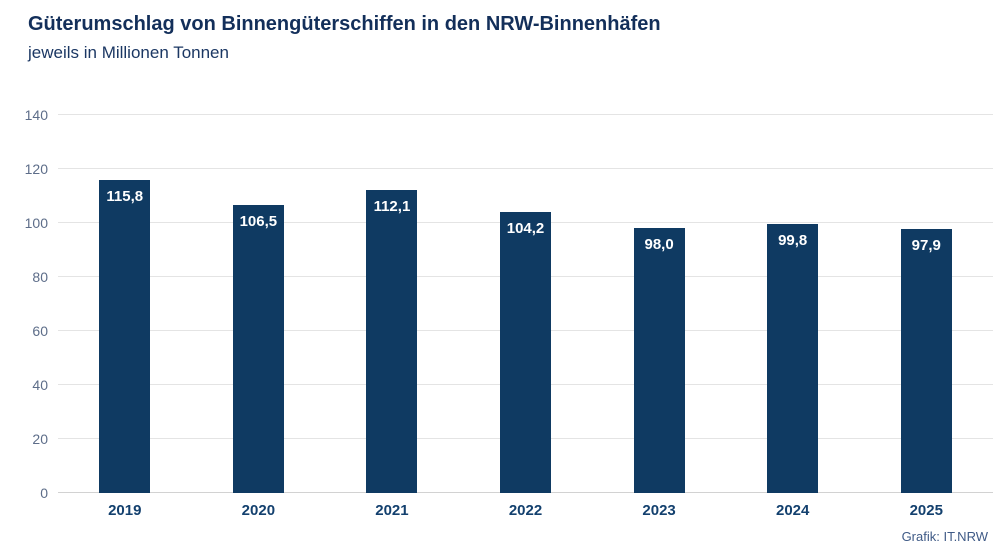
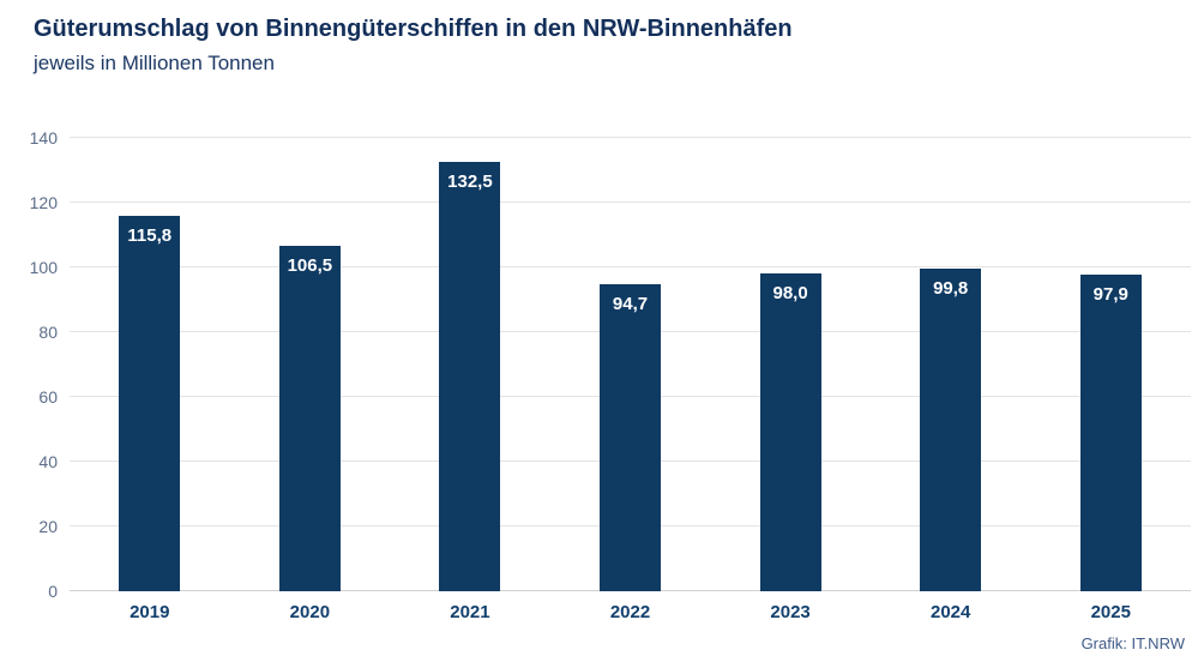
2021: 112,1 -> 132,5
2022: 104,2 -> 94,7
